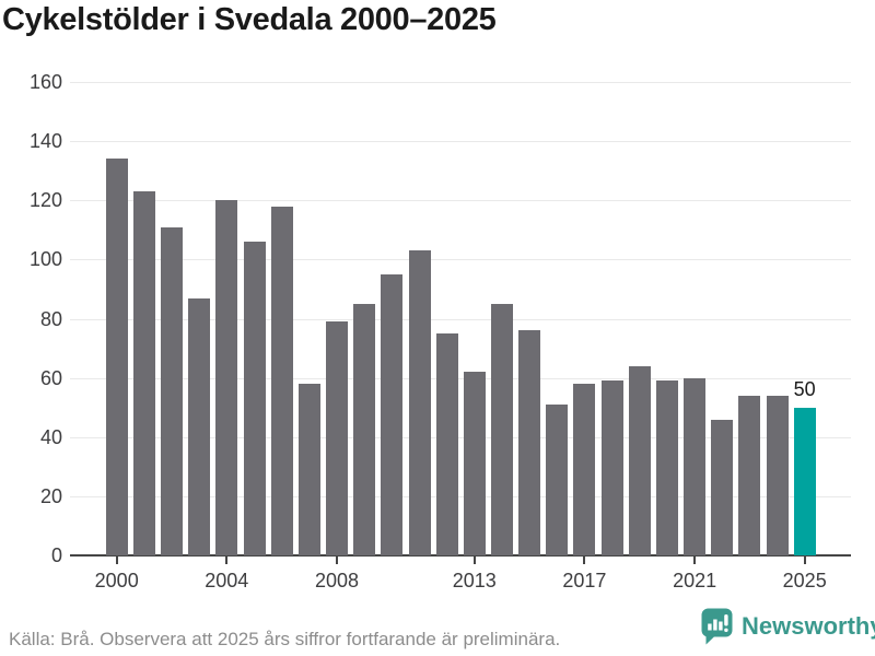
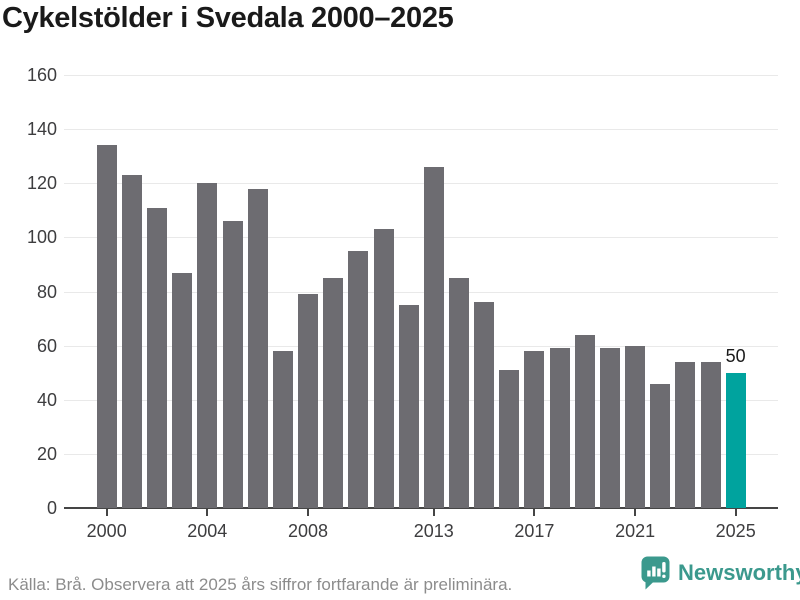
2013: 62 -> 126
